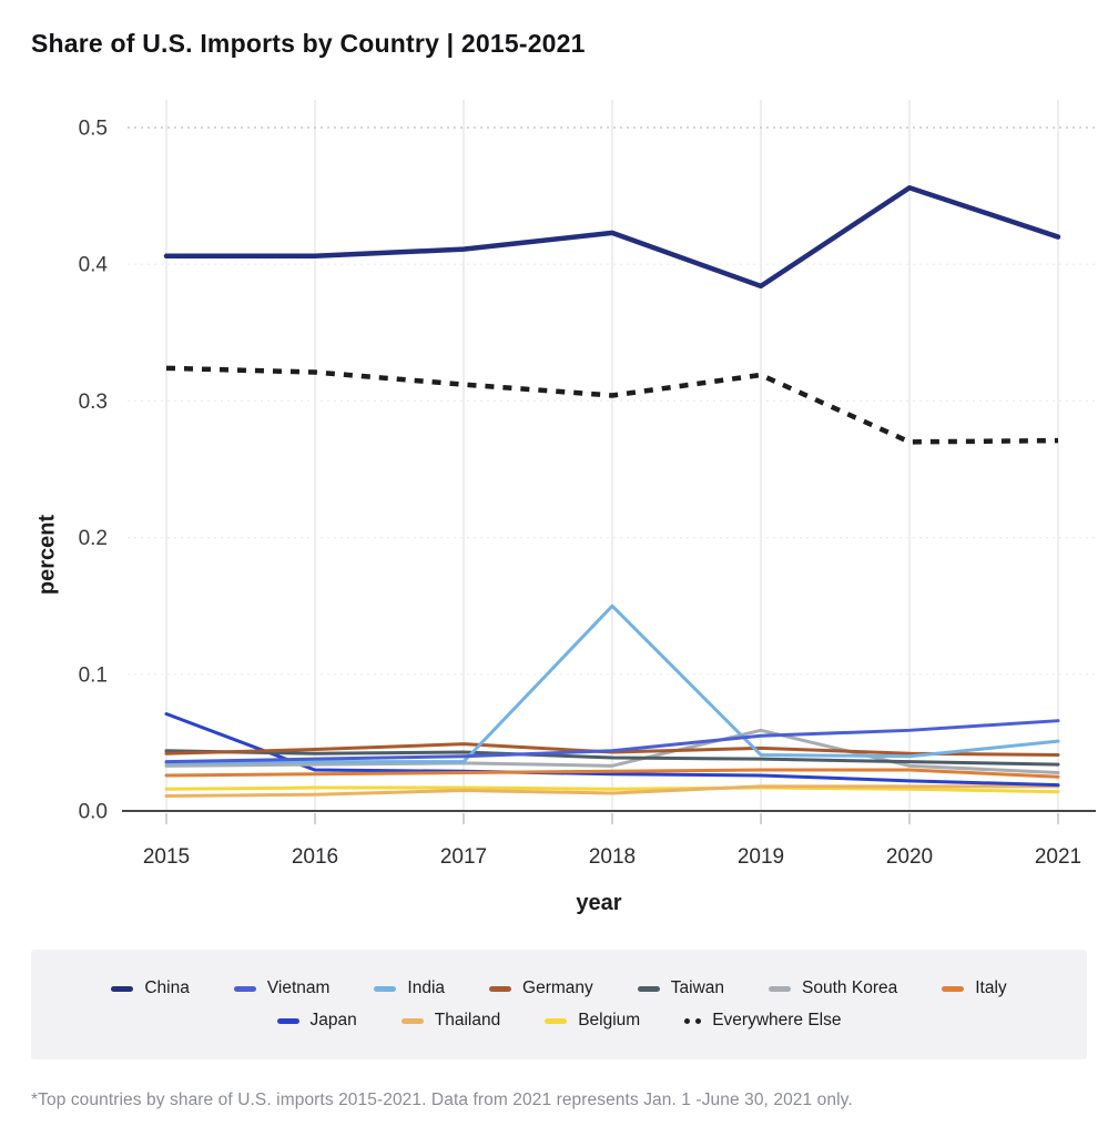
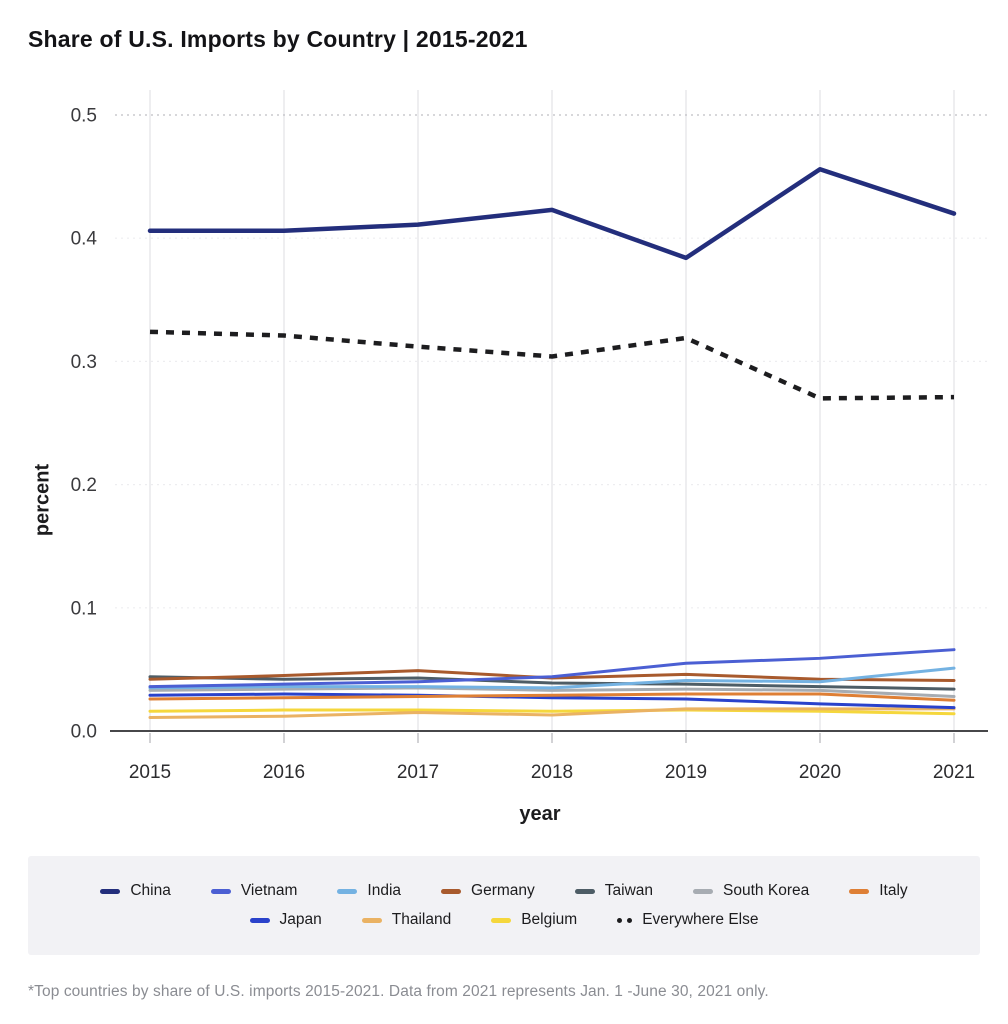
Japan/2015: 0.071 -> 0.029
India/2018: 0.150 -> 0.035
South Korea/2019: 0.059 -> 0.034
